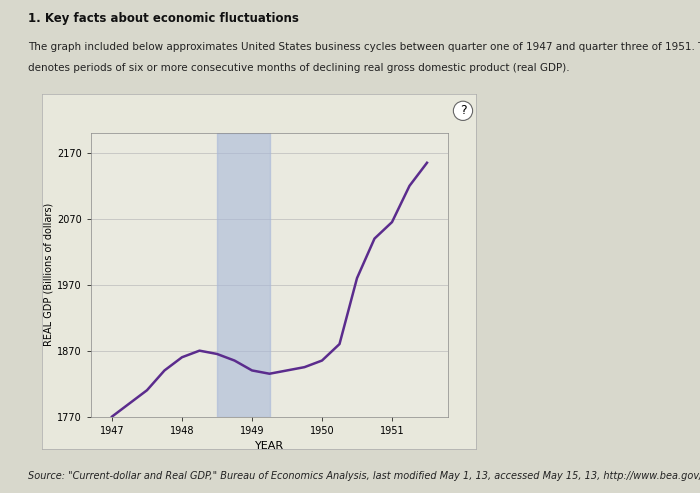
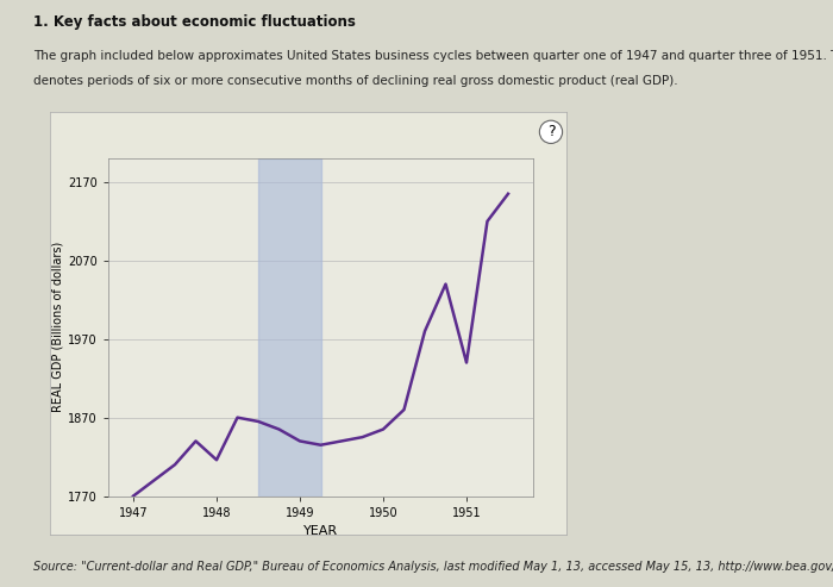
1948: 1860 -> 1816
1951: 2065 -> 1940
